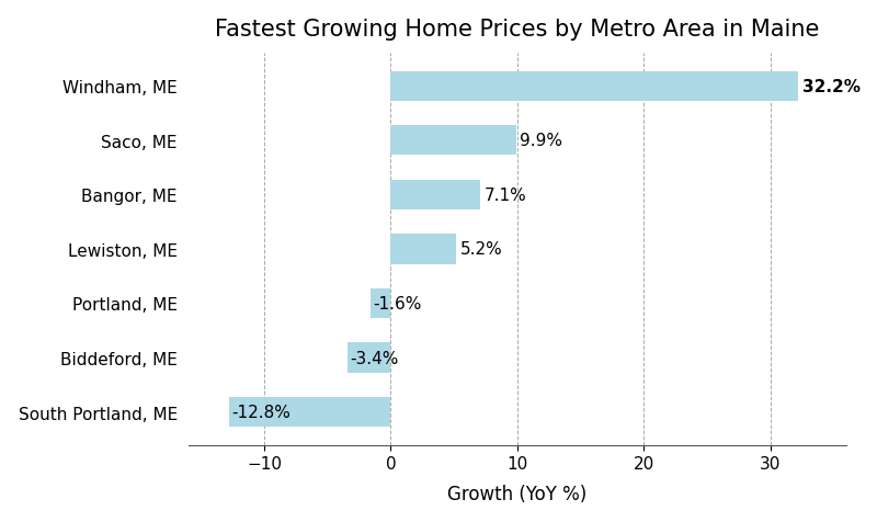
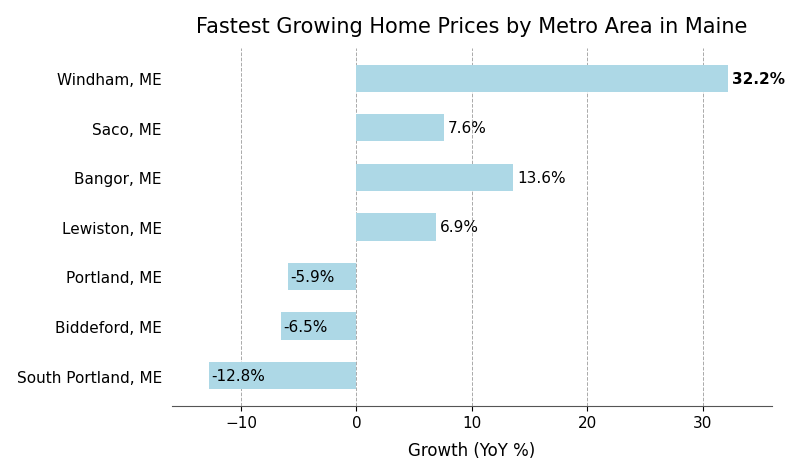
Saco, ME: 9.9% -> 7.6%
Bangor, ME: 7.1% -> 13.6%
Lewiston, ME: 5.2% -> 6.9%
Portland, ME: -1.6% -> -5.9%
Biddeford, ME: -3.4% -> -6.5%
